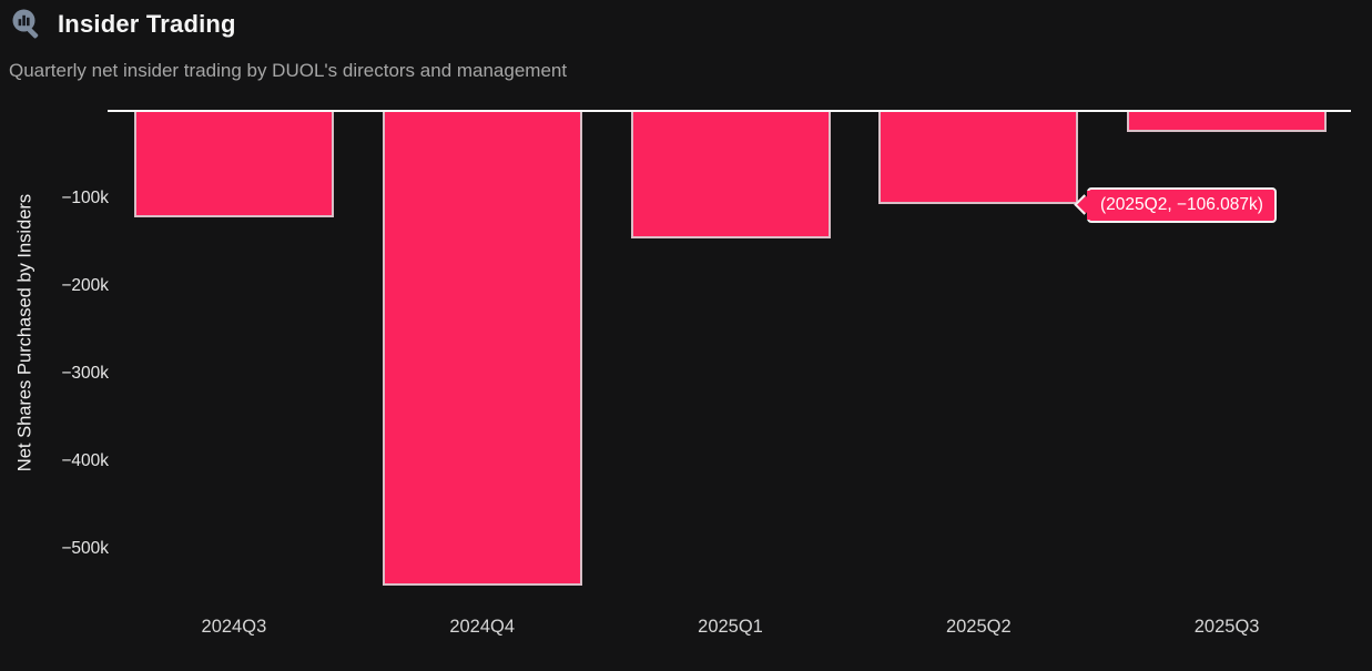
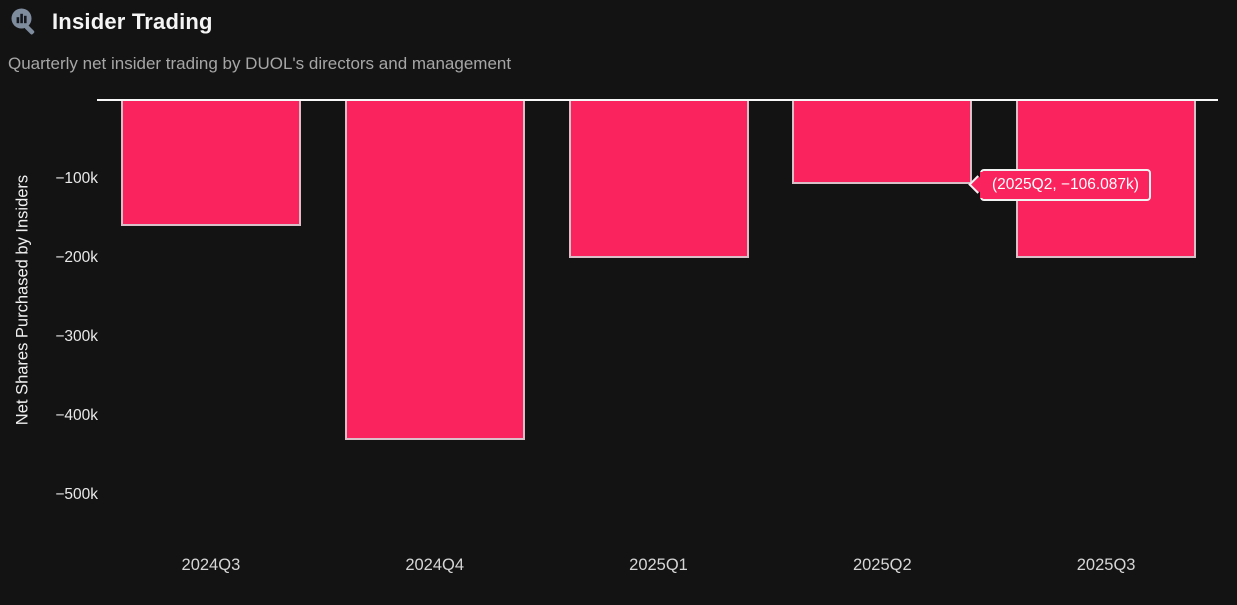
2024Q3: -120k -> -160k
2024Q4: -540k -> -430k
2025Q1: -150k -> -200k
2025Q3: -20k -> -200k
